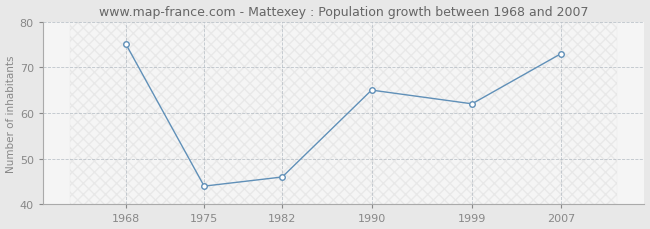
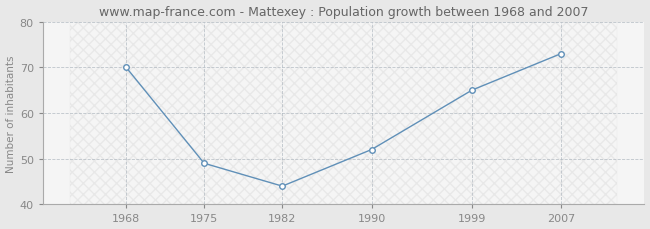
1968: 75 -> 70
1975: 44 -> 49
1982: 46 -> 44
1990: 65 -> 52
1999: 62 -> 65
